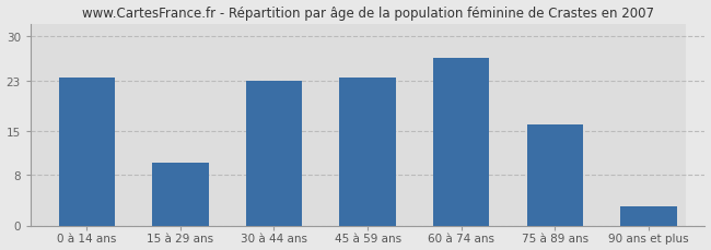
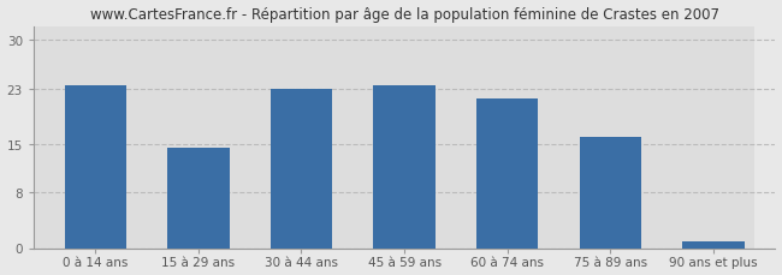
15 à 29 ans: 10.0 -> 14.5
60 à 74 ans: 26.6 -> 21.5
90 ans et plus: 3.0 -> 1.0
